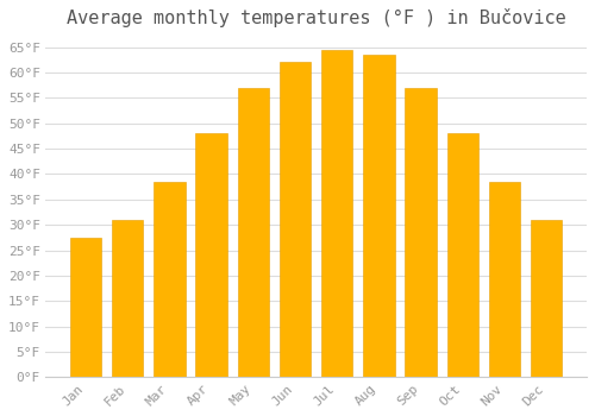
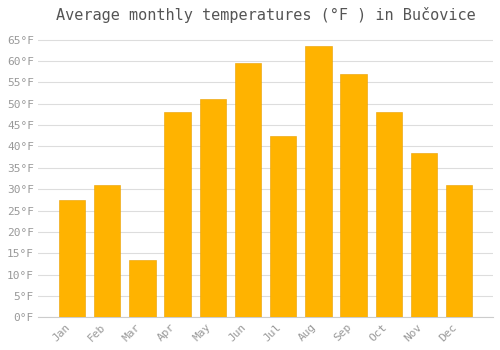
Mar: 38.5°F -> 13.5°F
May: 57.0°F -> 51.0°F
Jun: 62.0°F -> 59.5°F
Jul: 64.5°F -> 42.5°F
